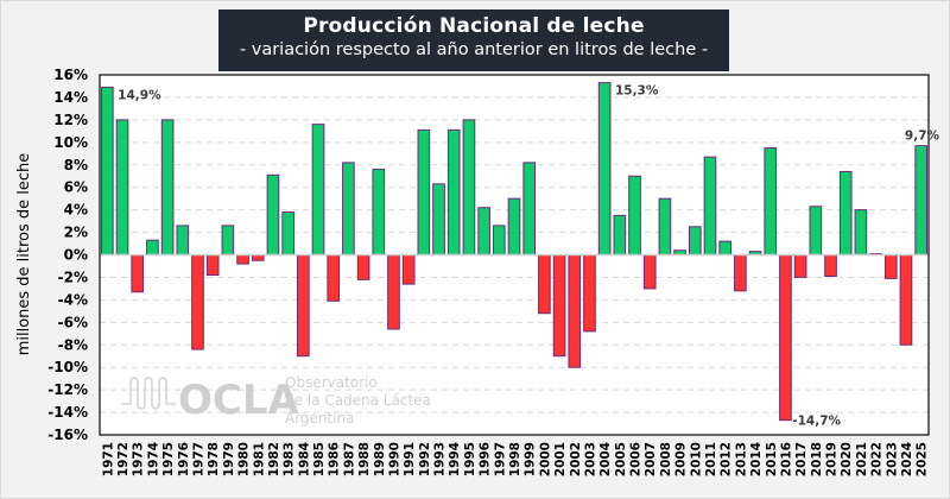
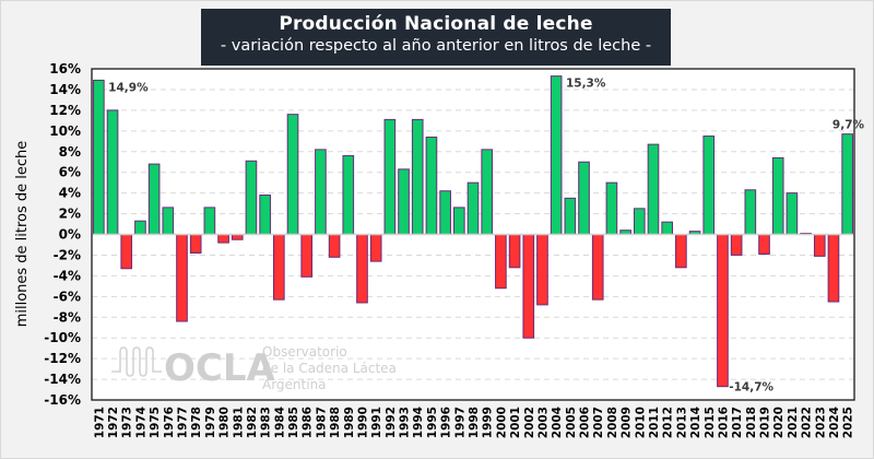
1975: 12% -> 7%
1984: -9% -> -6%
1995: 12% -> 9%
2001: -9% -> -3%
2007: -3% -> -6%
2024: -8% -> -6%
